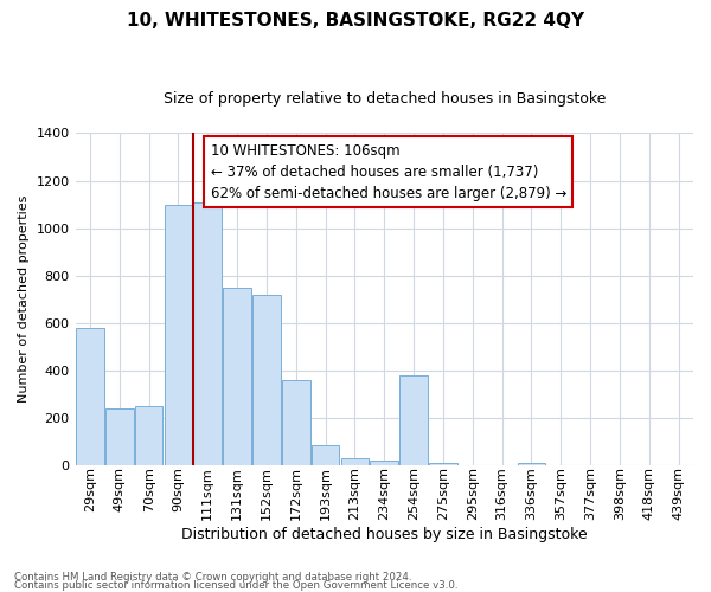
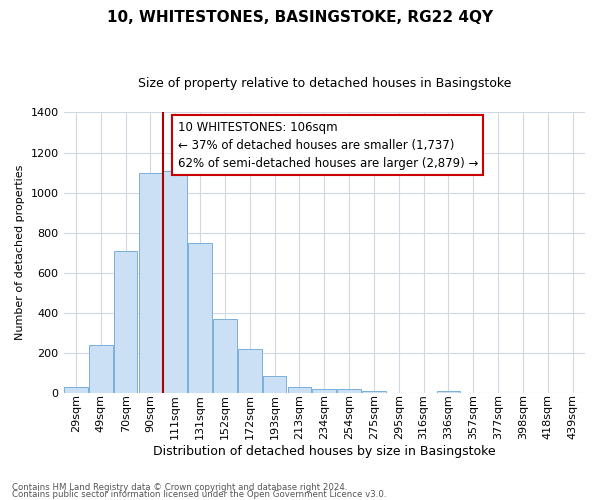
29sqm: 580 -> 28
70sqm: 250 -> 710
152sqm: 720 -> 370
172sqm: 360 -> 220
254sqm: 380 -> 18
